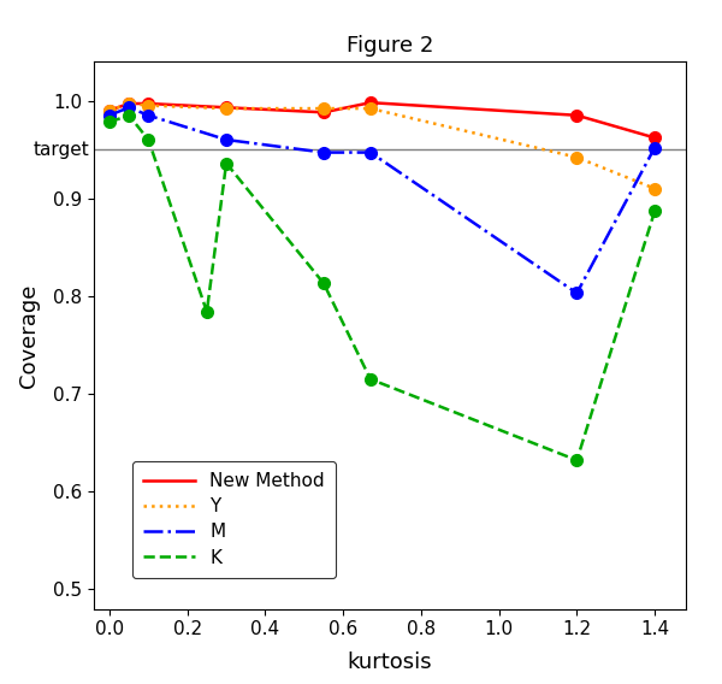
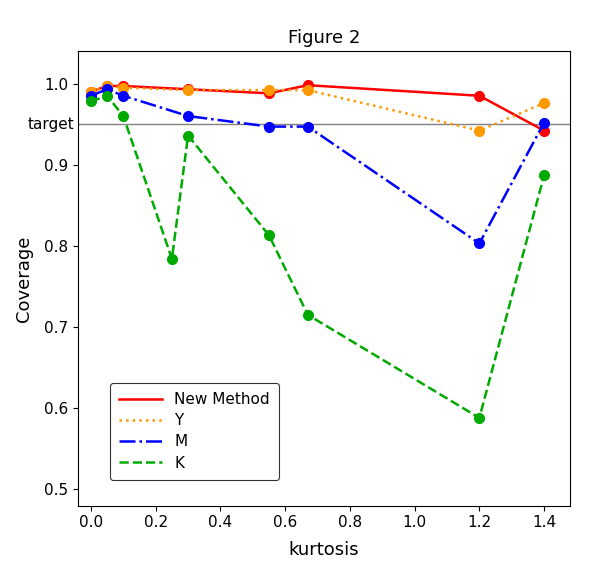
K/1.2: 0.632 -> 0.588
New Method/1.4: 0.962 -> 0.942
Y/1.4: 0.910 -> 0.976
